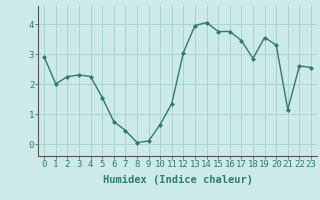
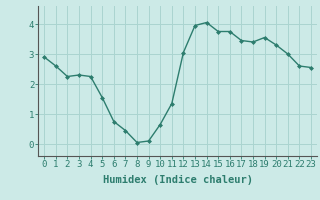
1: 2.00 -> 2.60
18: 2.85 -> 3.40
21: 1.15 -> 3.00
